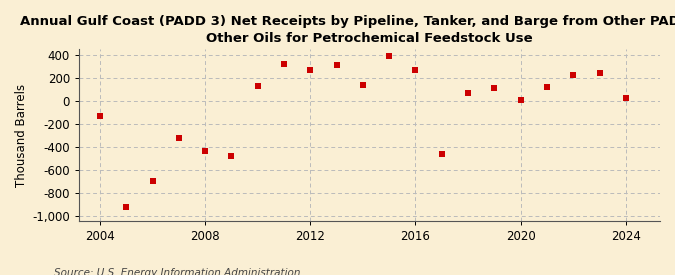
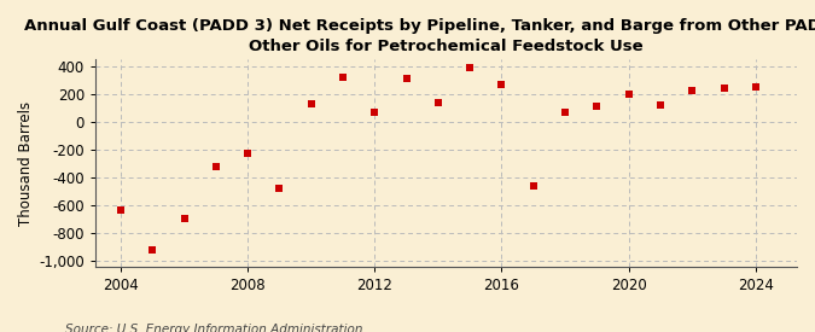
2004: -130 -> -640
2008: -440 -> -230
2012: 270 -> 70
2020: 10 -> 200
2024: 20 -> 250
